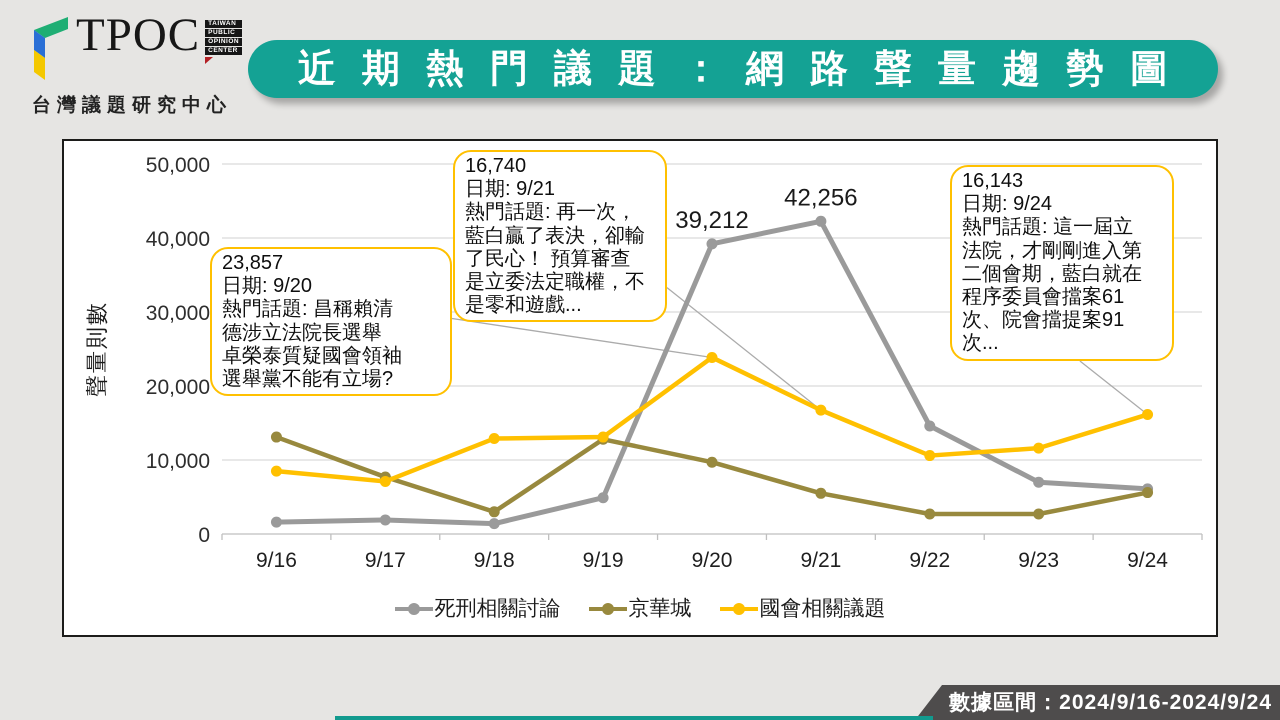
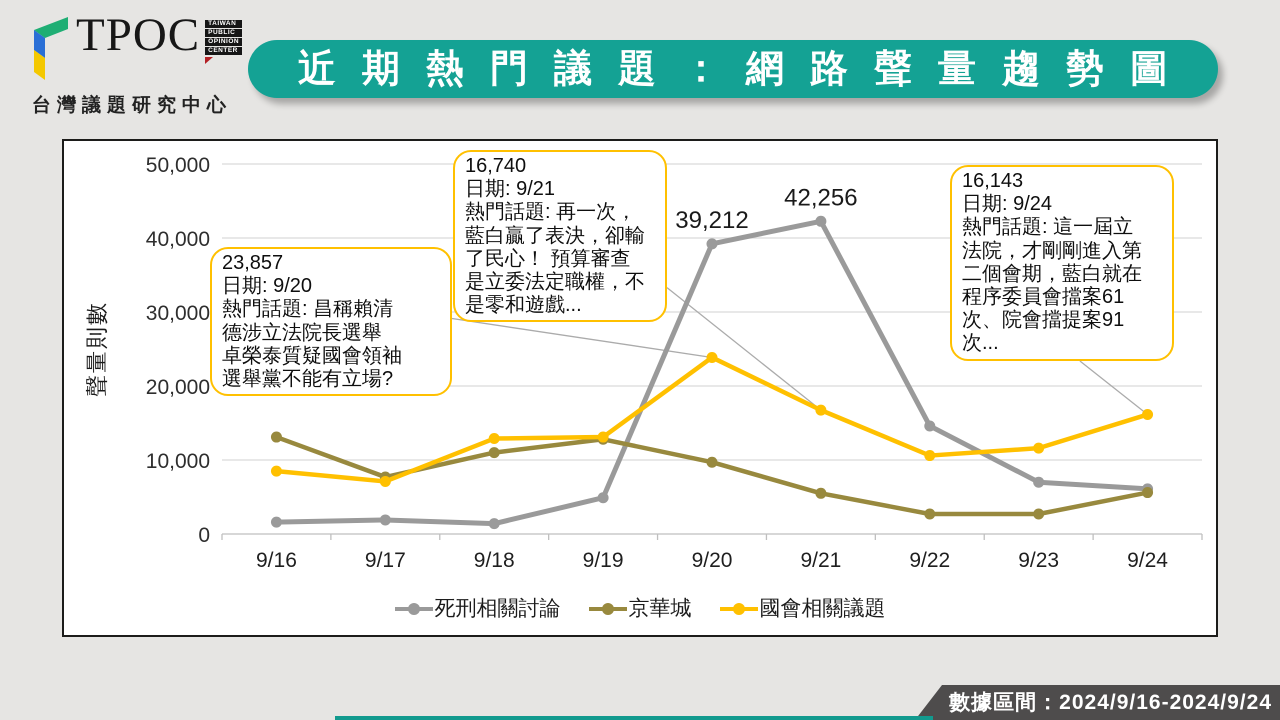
京華城/9/18: 3000 -> 11000
